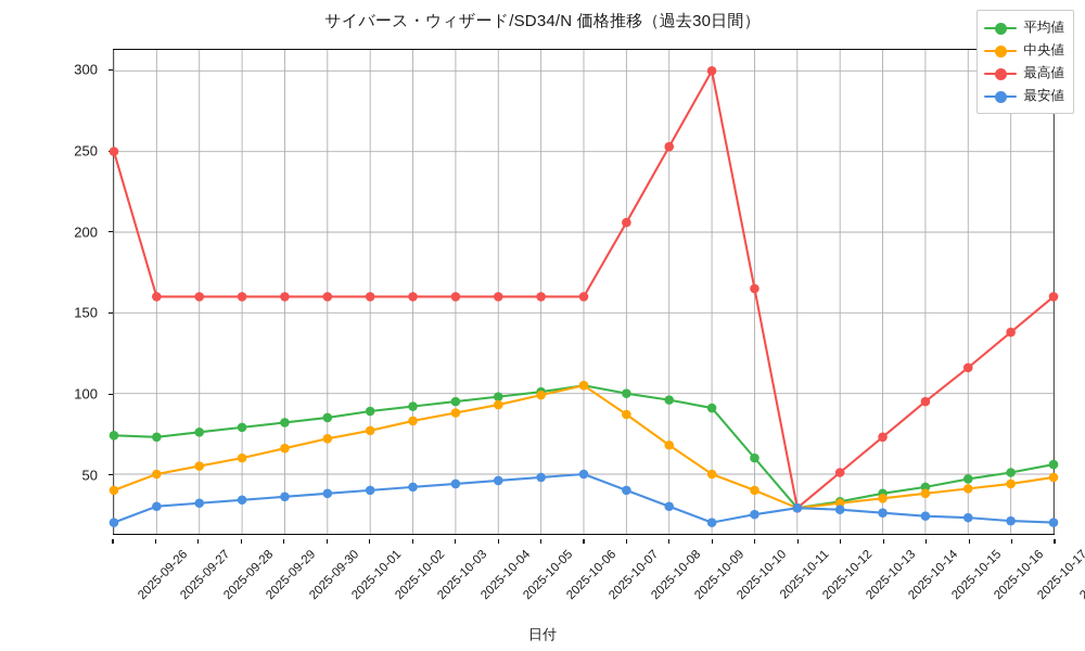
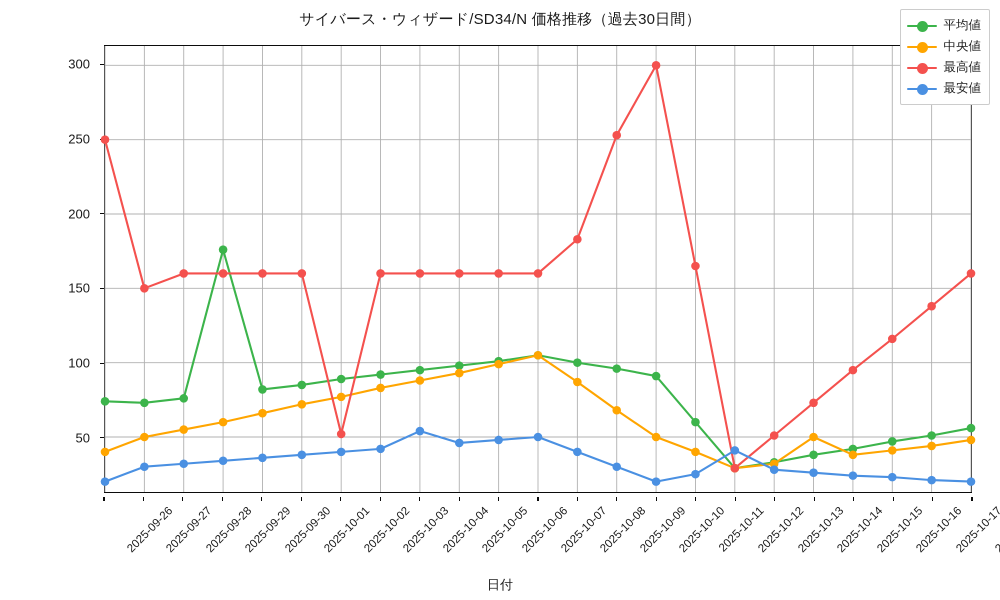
最高値/2025-09-27: 160 -> 150
平均値/2025-09-29: 79 -> 176
最高値/2025-10-02: 160 -> 52
最安値/2025-10-04: 44 -> 54
最高値/2025-10-08: 206 -> 183
最安値/2025-10-12: 29 -> 41
中央値/2025-10-14: 35 -> 50
